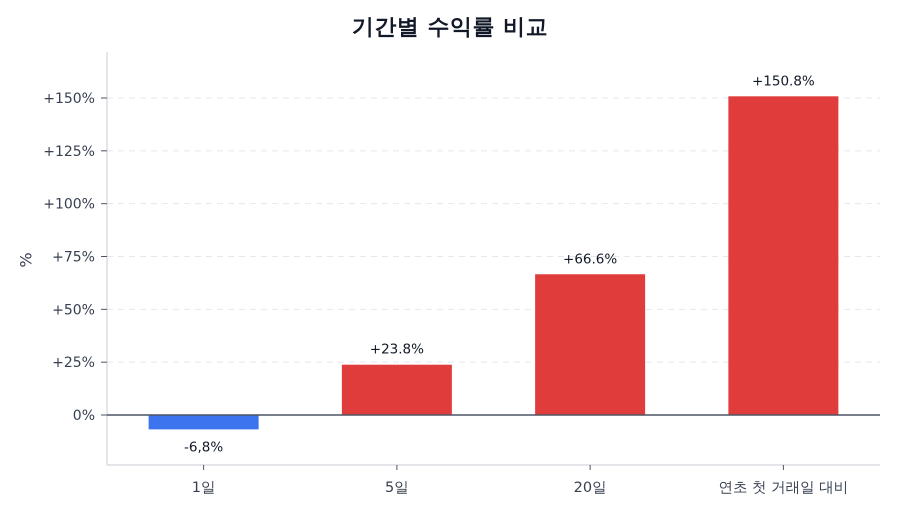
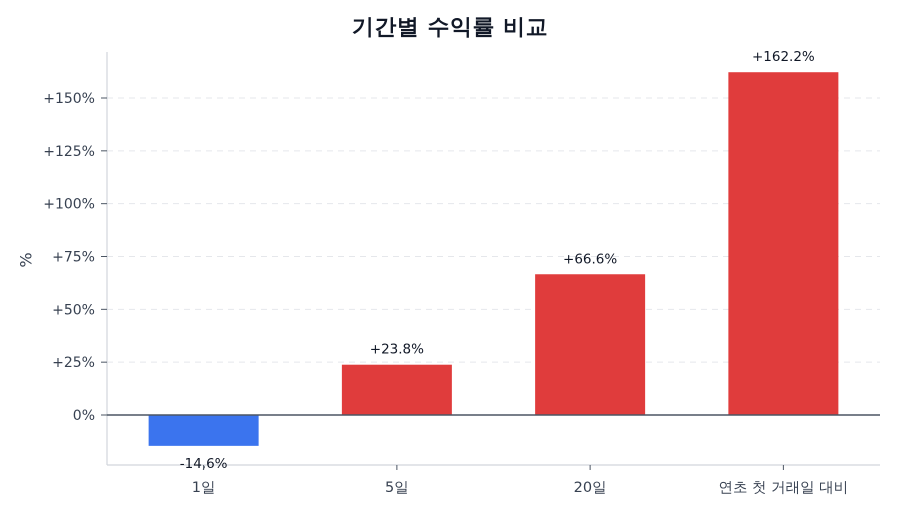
1일: -6,8% -> -14,6%
연초 첫 거래일 대비: +150.8% -> +162.2%
